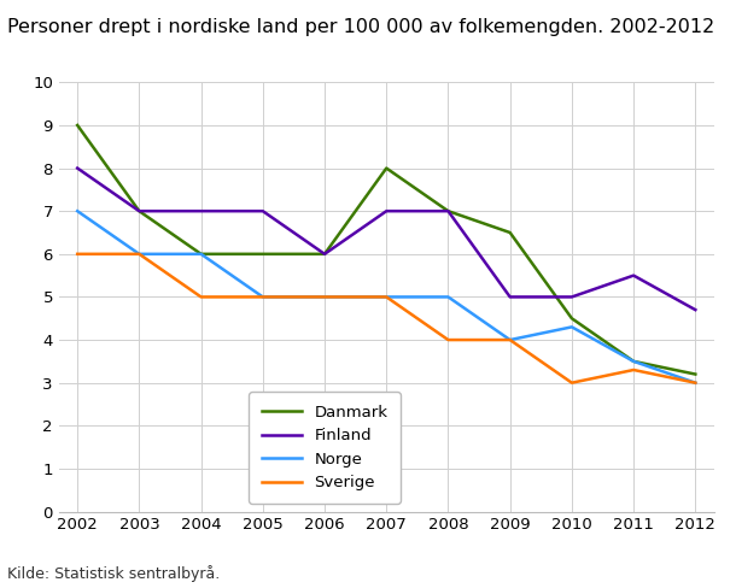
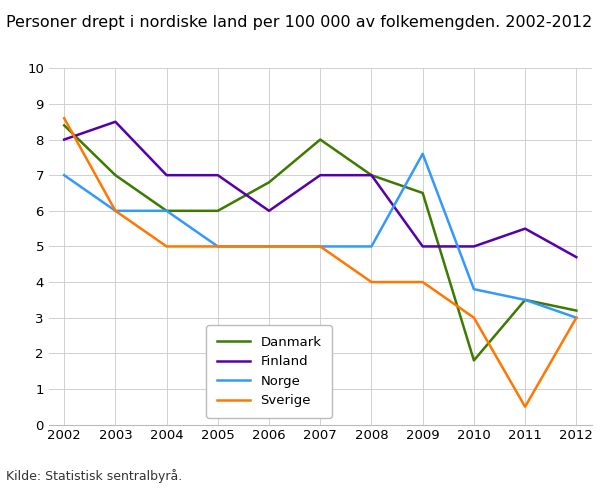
Danmark/2002: 9.0 -> 8.4
Sverige/2002: 6.0 -> 8.6
Finland/2003: 7.0 -> 8.5
Danmark/2006: 6.0 -> 6.8
Norge/2009: 4.0 -> 7.6
Danmark/2010: 4.5 -> 1.8
Norge/2010: 4.3 -> 3.8
Sverige/2011: 3.3 -> 0.5
